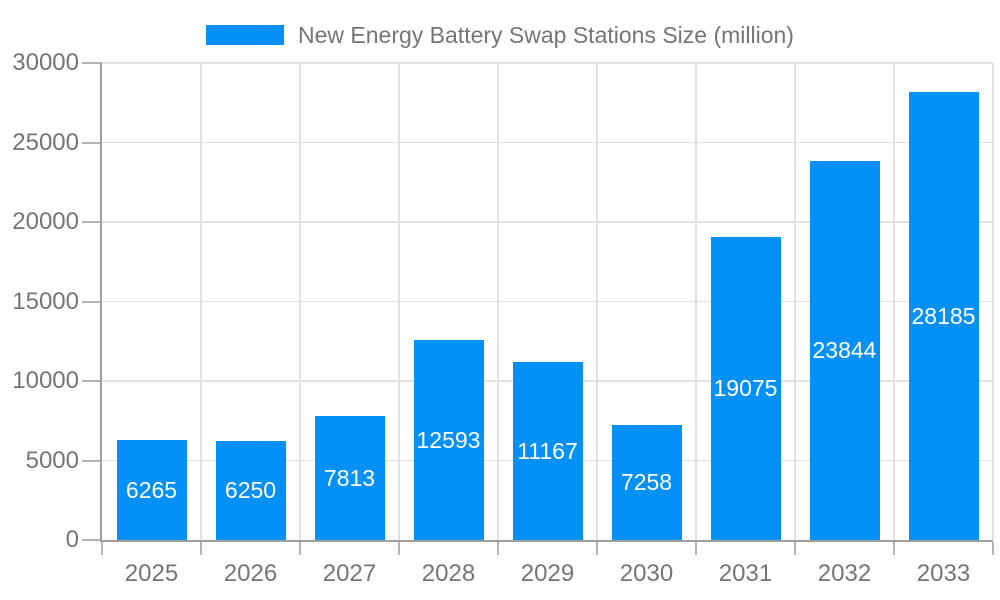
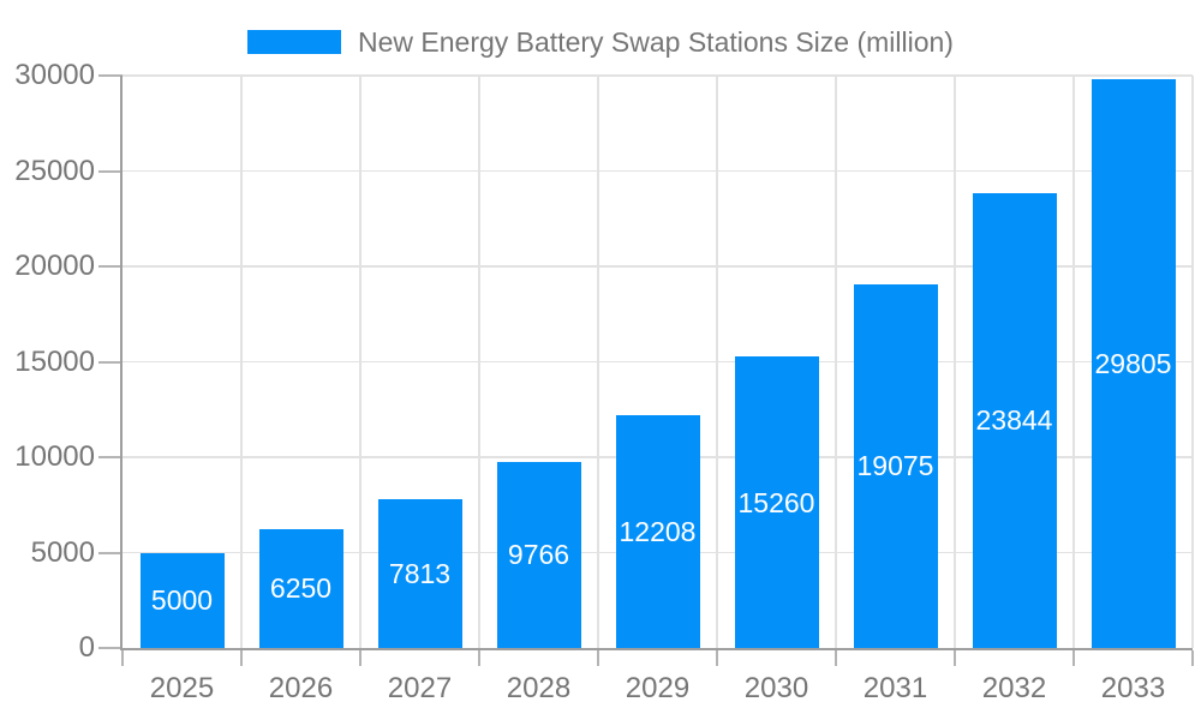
2025: 6265 -> 5000
2028: 12593 -> 9766
2029: 11167 -> 12208
2030: 7258 -> 15260
2033: 28185 -> 29805
